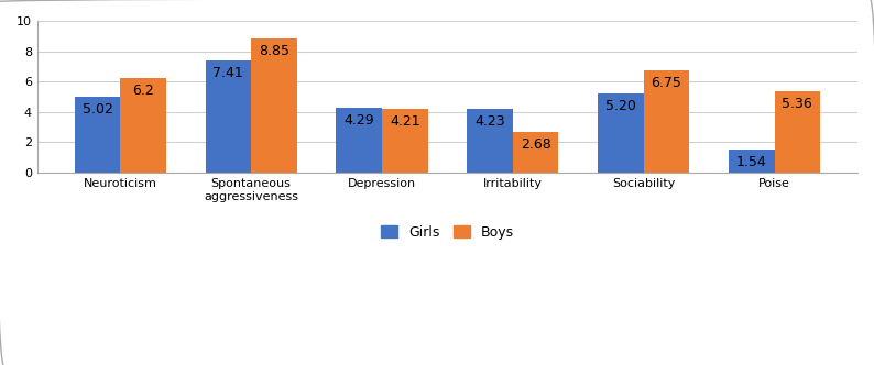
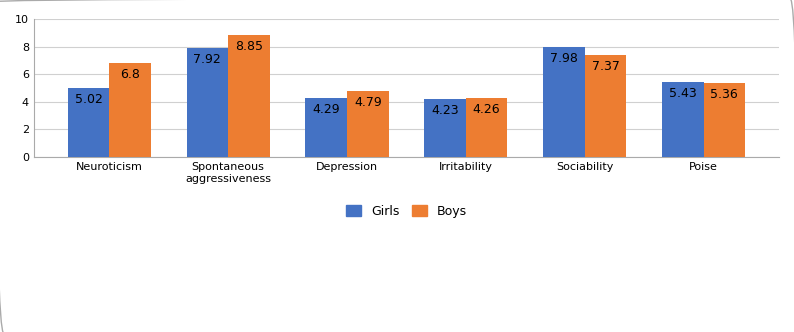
Boys/Neuroticism: 6.2 -> 6.8
Girls/Spontaneous aggressiveness: 7.41 -> 7.92
Boys/Depression: 4.21 -> 4.79
Boys/Irritability: 2.68 -> 4.26
Girls/Sociability: 5.20 -> 7.98
Boys/Sociability: 6.75 -> 7.37
Girls/Poise: 1.54 -> 5.43
